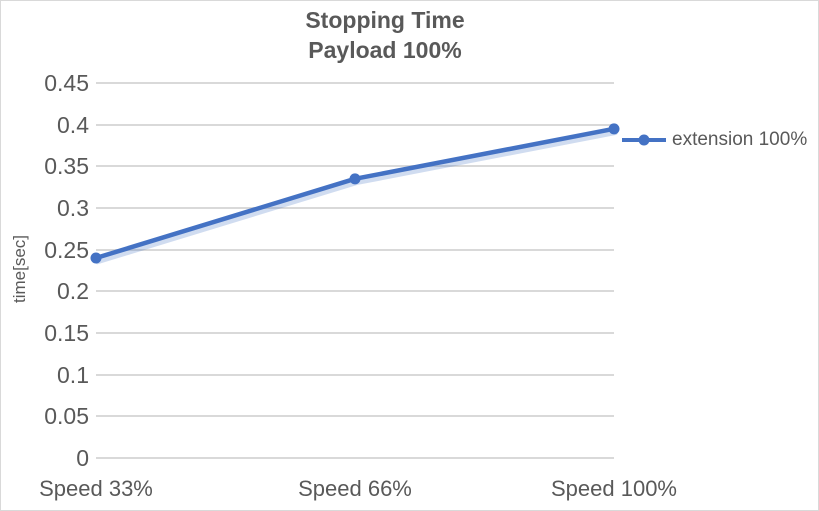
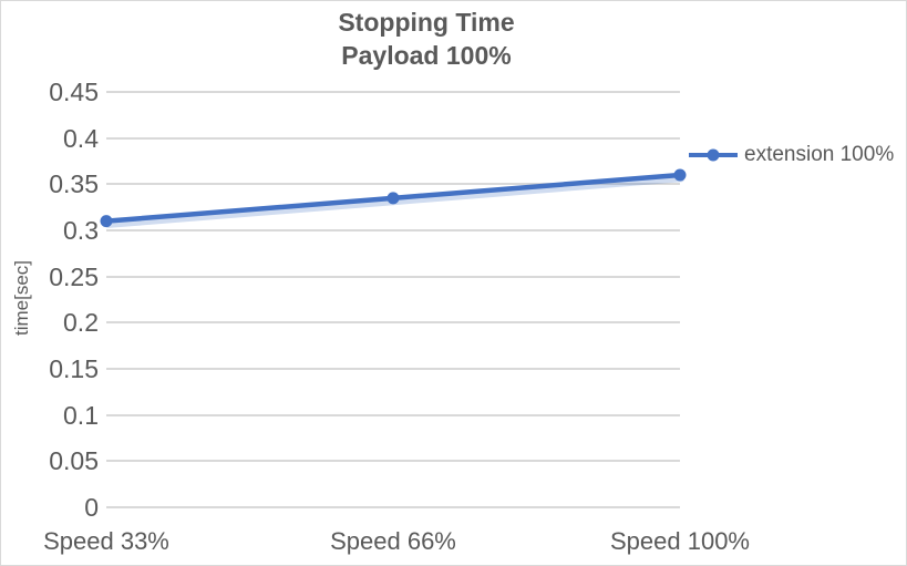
Speed 33%: 0.24 -> 0.31
Speed 100%: 0.40 -> 0.36
